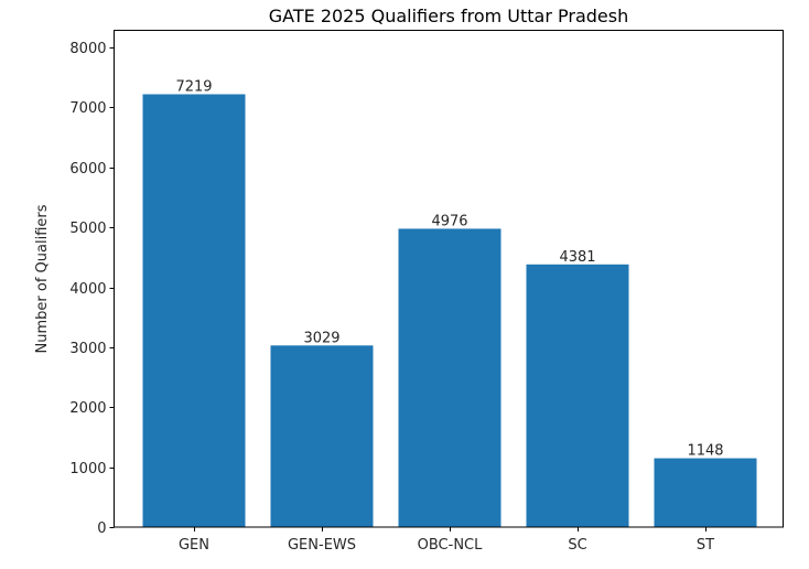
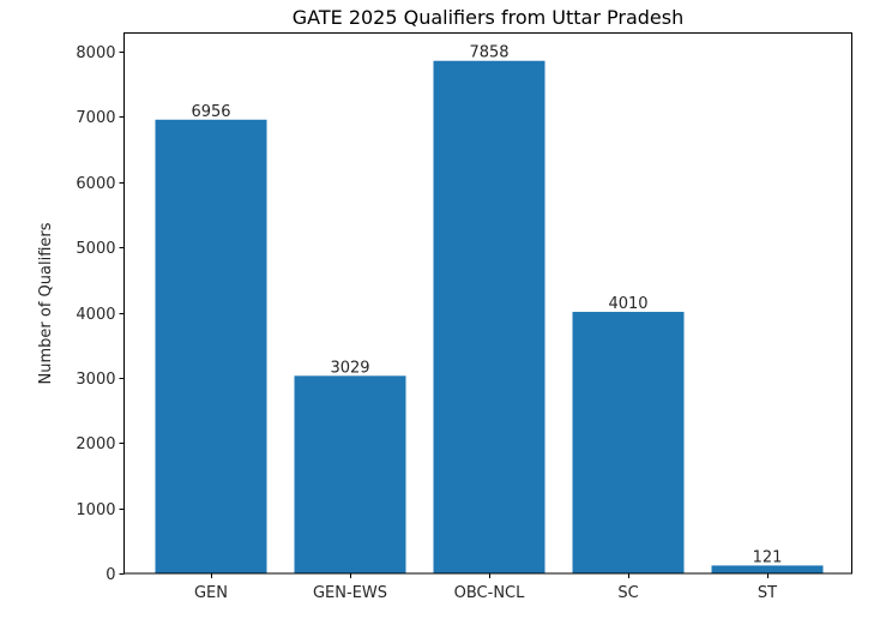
GEN: 7219 -> 6956
OBC-NCL: 4976 -> 7858
SC: 4381 -> 4010
ST: 1148 -> 121
